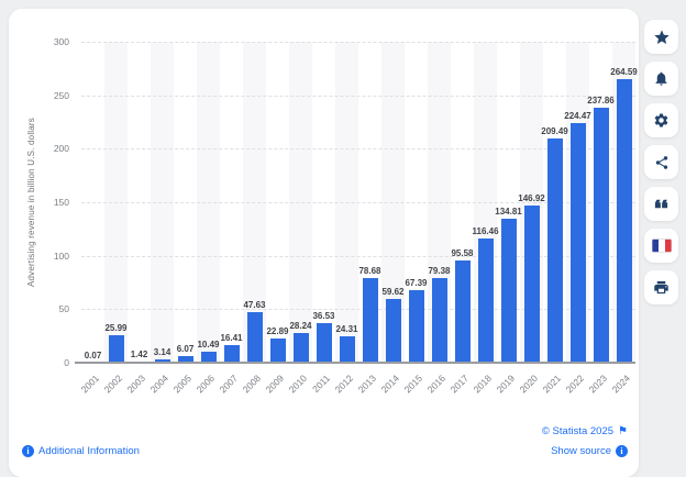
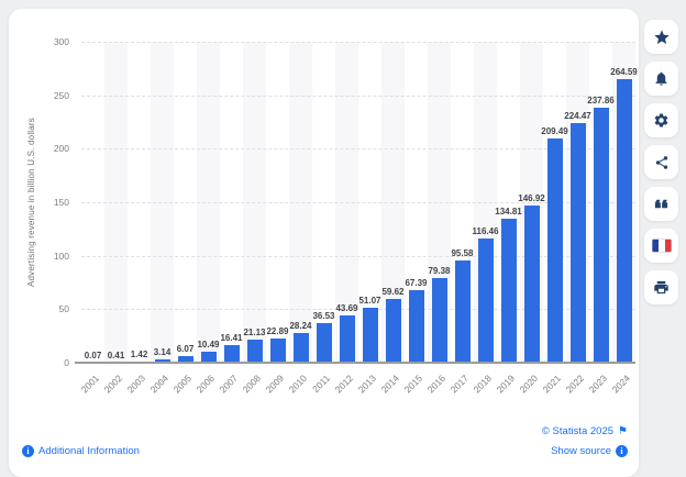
2002: 25.99 -> 0.41
2008: 47.63 -> 21.13
2012: 24.31 -> 43.69
2013: 78.68 -> 51.07
